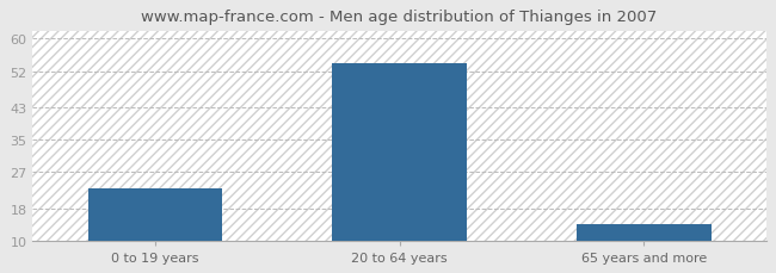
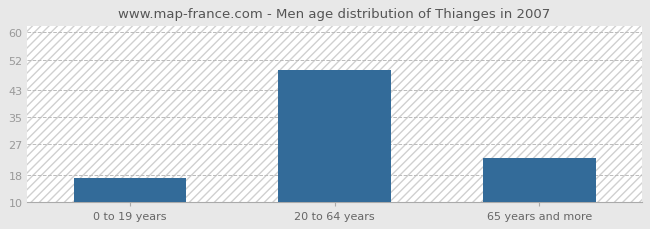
0 to 19 years: 23 -> 17
20 to 64 years: 54 -> 49
65 years and more: 14 -> 23
